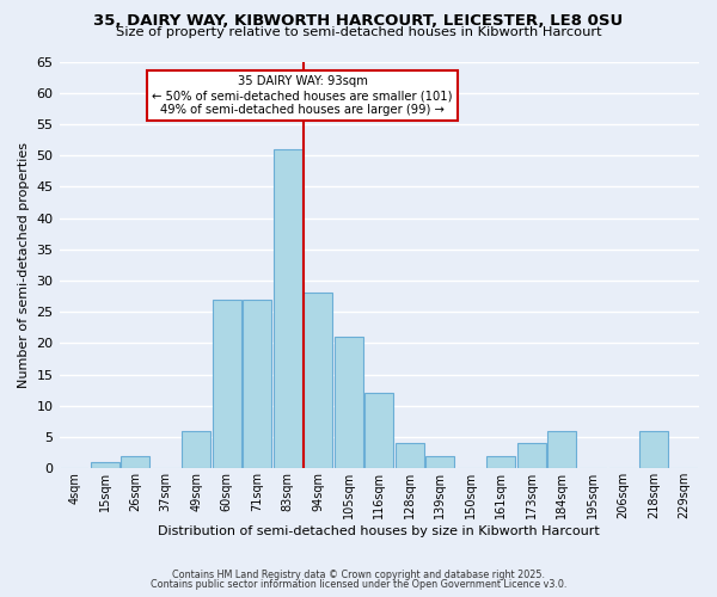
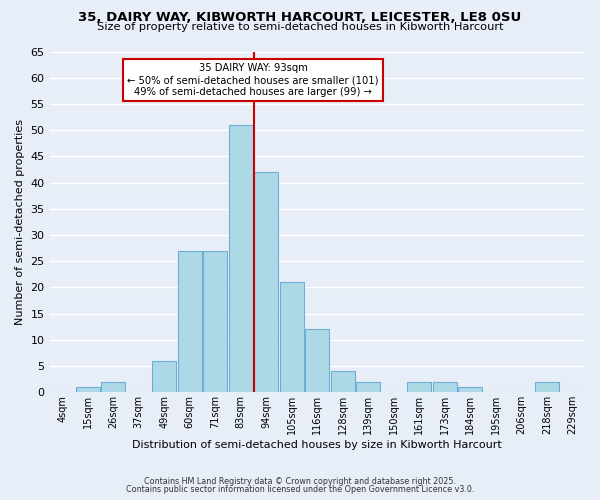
94sqm: 28 -> 42
173sqm: 4 -> 2
184sqm: 6 -> 1
218sqm: 6 -> 2
